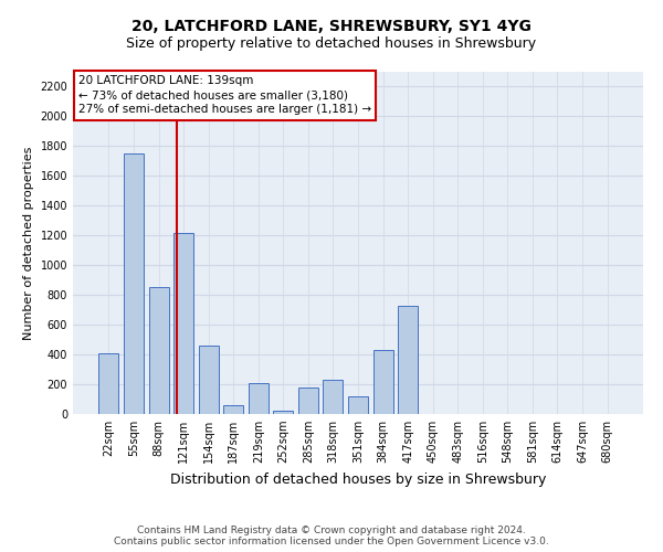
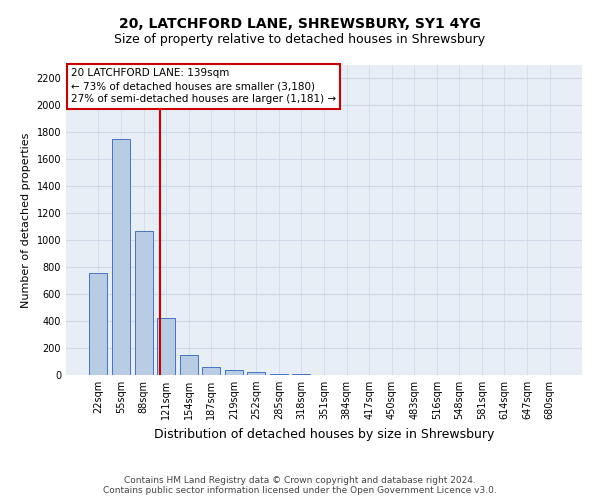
22sqm: 410 -> 760
88sqm: 850 -> 1070
121sqm: 1220 -> 420
154sqm: 460 -> 150
219sqm: 210 -> 40
285sqm: 180 -> 10
318sqm: 230 -> 0
351sqm: 120 -> 0
384sqm: 430 -> 0
417sqm: 730 -> 0
